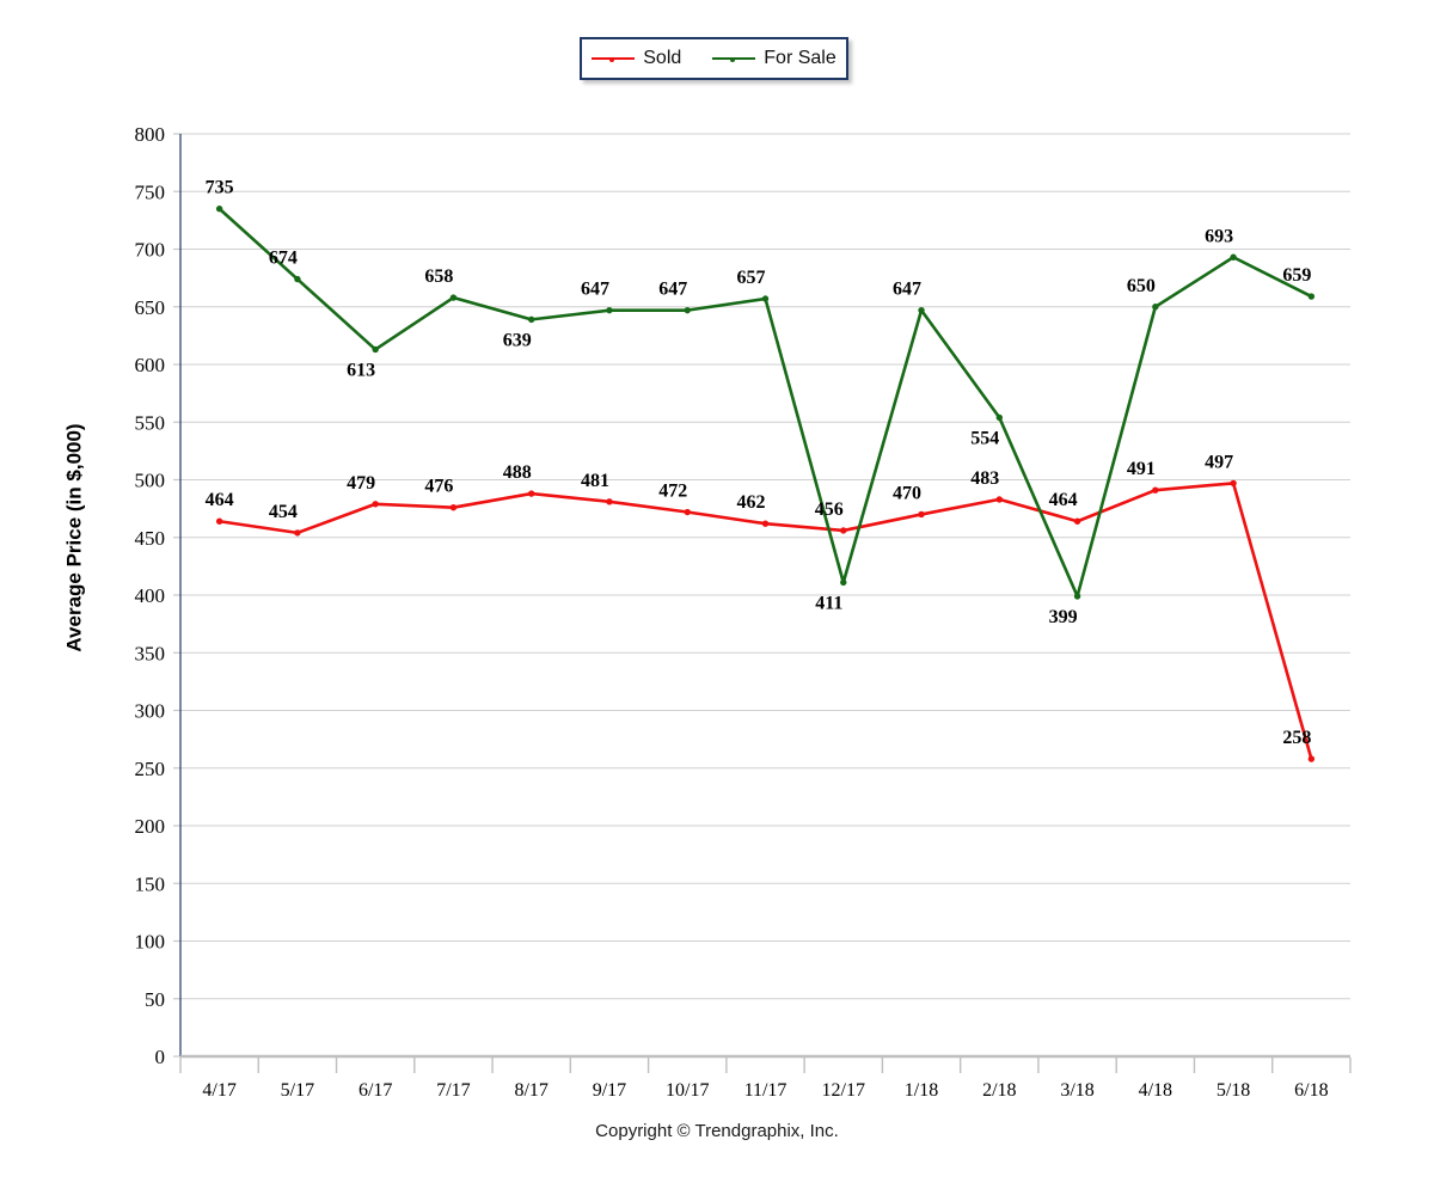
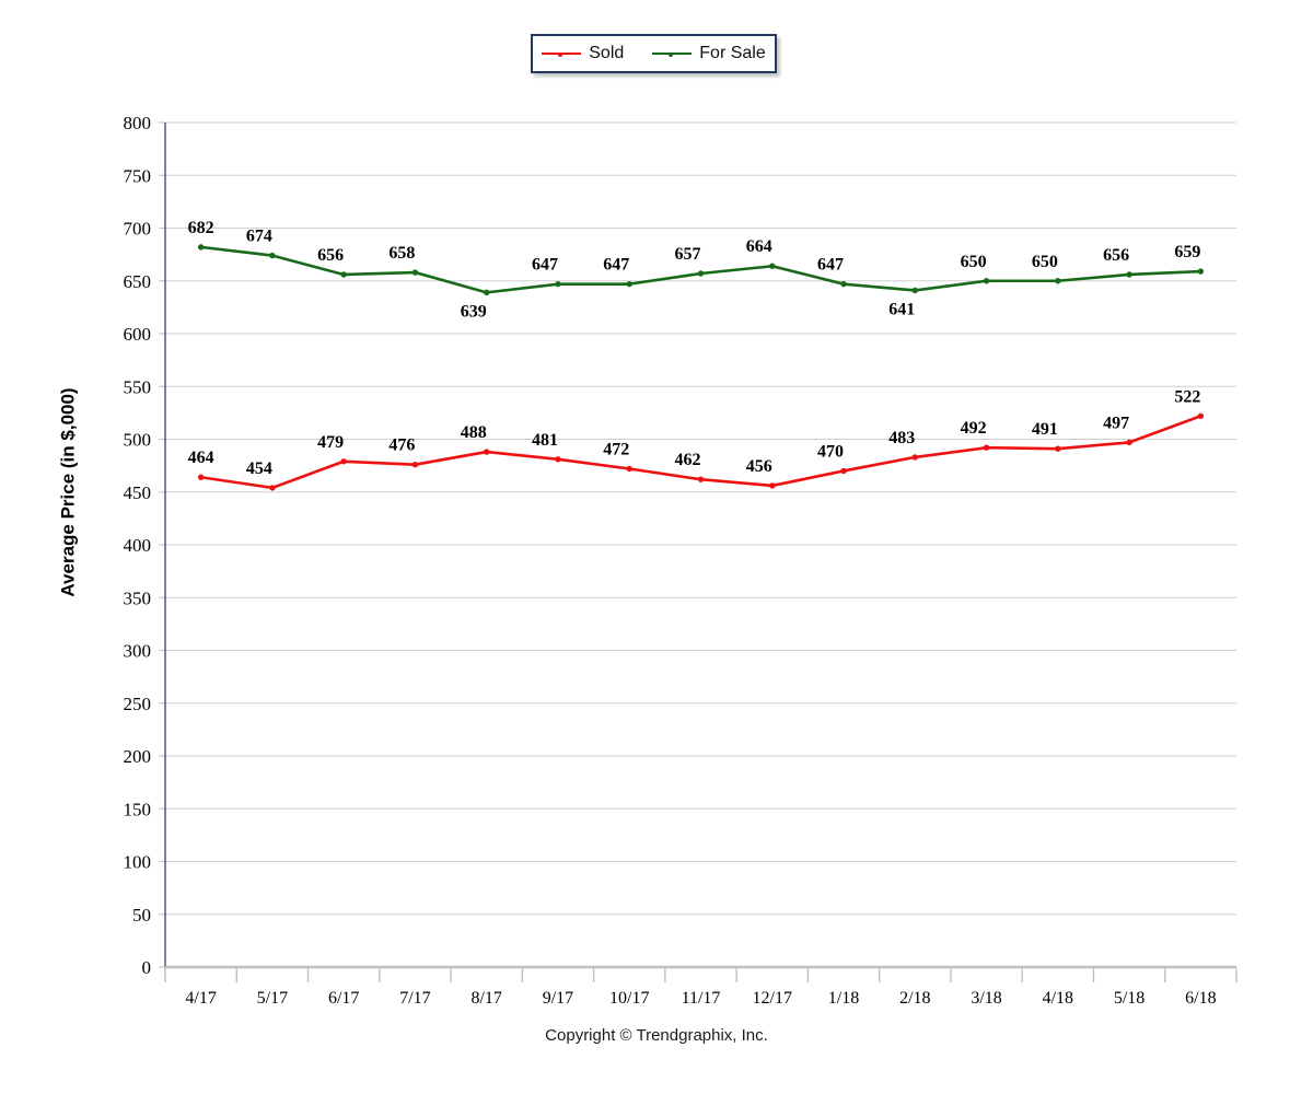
For Sale/4/17: 735 -> 682
For Sale/6/17: 613 -> 656
For Sale/12/17: 411 -> 664
For Sale/2/18: 554 -> 641
Sold/3/18: 464 -> 492
For Sale/3/18: 399 -> 650
For Sale/5/18: 693 -> 656
Sold/6/18: 258 -> 522
